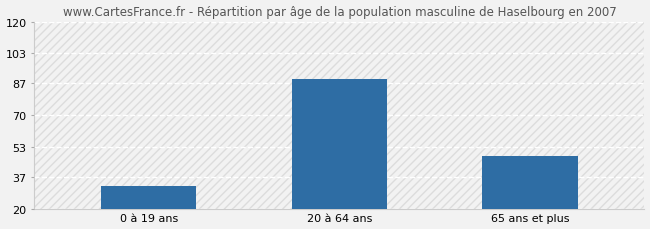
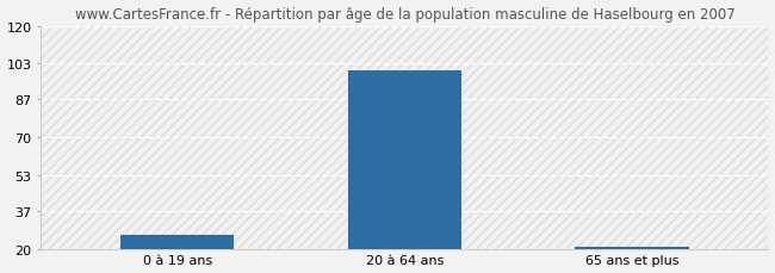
0 à 19 ans: 32 -> 26
20 à 64 ans: 89 -> 100
65 ans et plus: 48 -> 21
